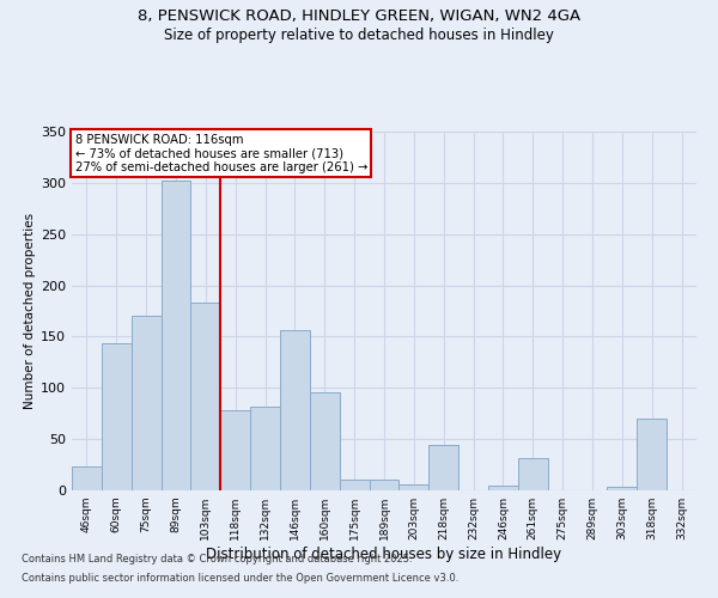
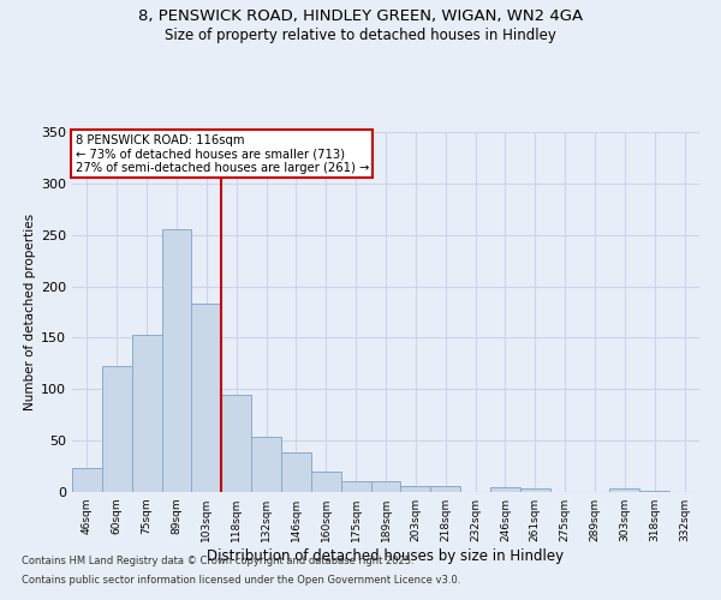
60sqm: 144 -> 122
75sqm: 170 -> 153
89sqm: 302 -> 256
118sqm: 78 -> 95
132sqm: 82 -> 54
146sqm: 156 -> 38
160sqm: 96 -> 20
218sqm: 44 -> 6
261sqm: 32 -> 4
318sqm: 70 -> 1
